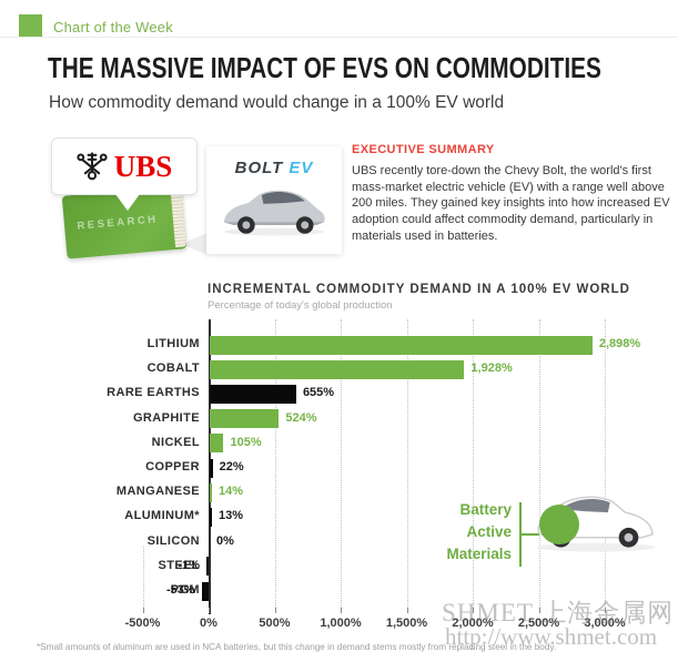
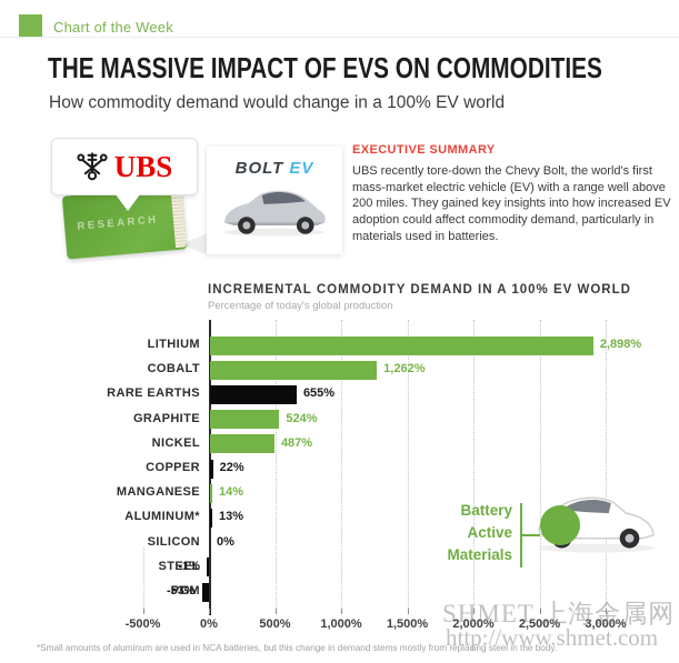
COBALT: 1,928% -> 1,262%
NICKEL: 105% -> 487%
